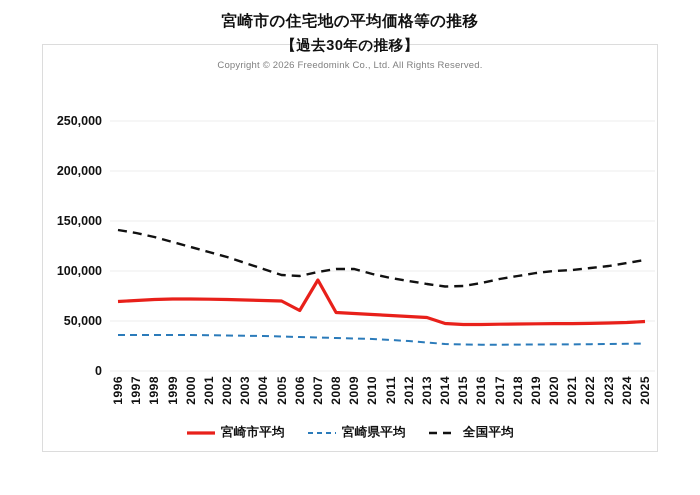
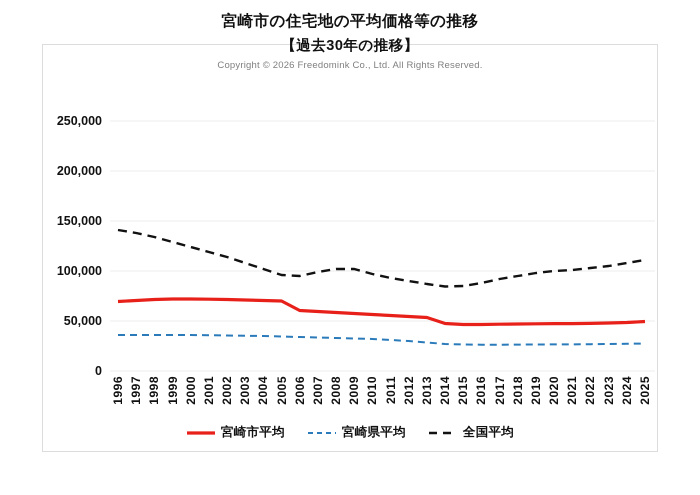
宮崎市平均/2007: 91000 -> 60000
